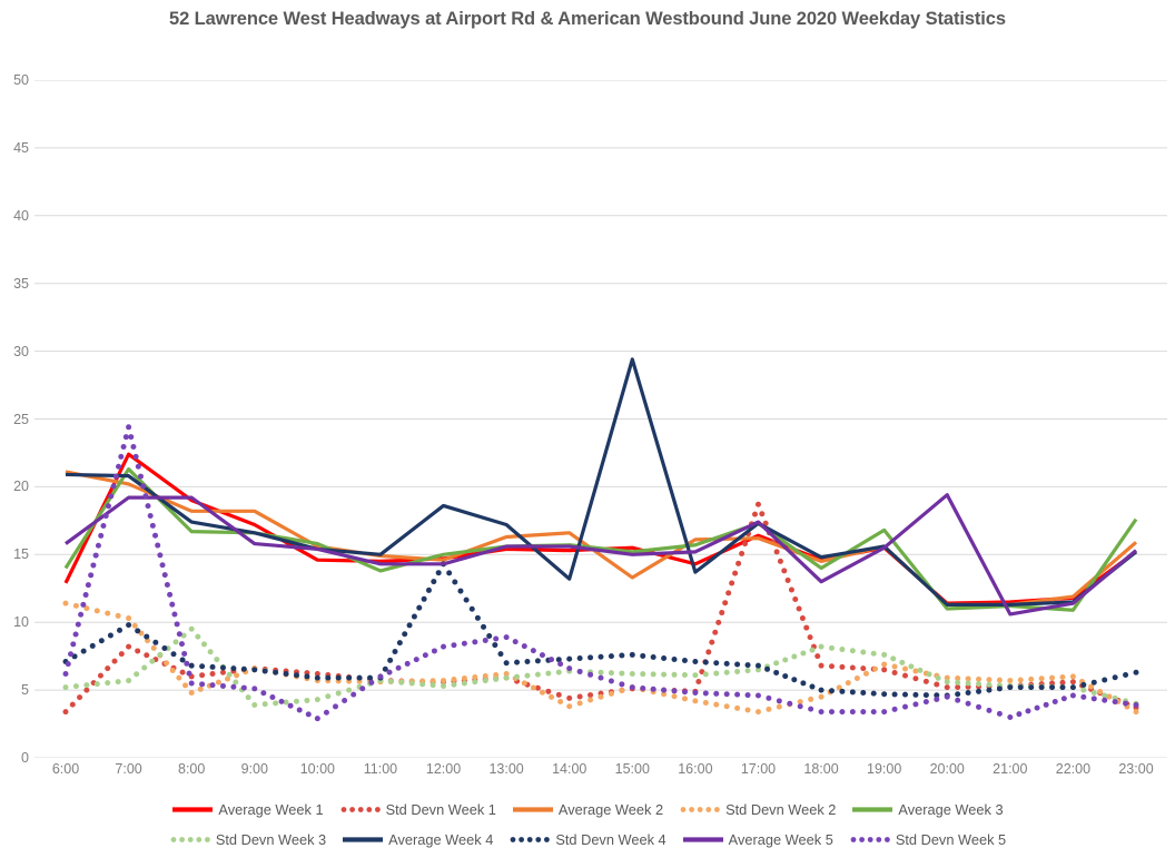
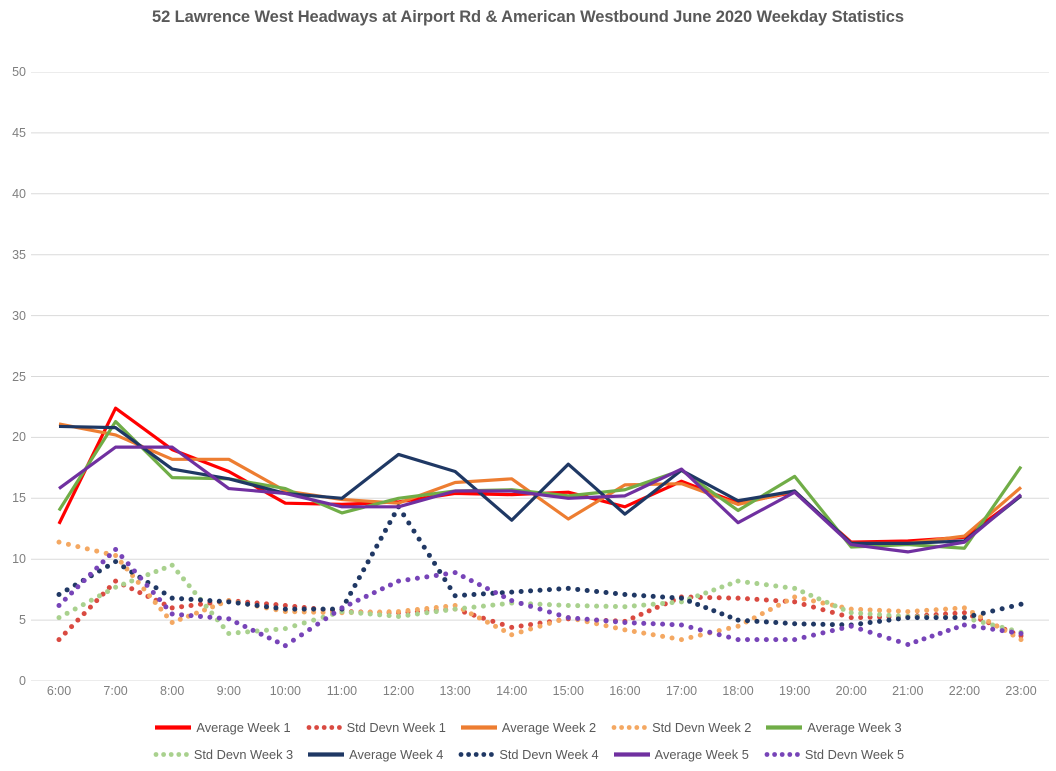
Std Devn Week 3/7:00: 5.7 -> 7.7
Std Devn Week 5/7:00: 24.4 -> 10.8
Average Week 4/15:00: 29.4 -> 17.8
Std Devn Week 1/17:00: 18.7 -> 6.9
Average Week 5/20:00: 19.4 -> 11.2
